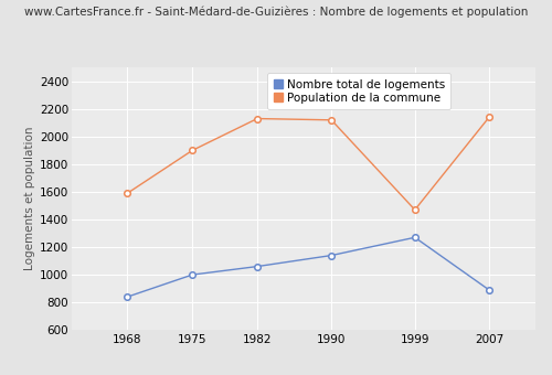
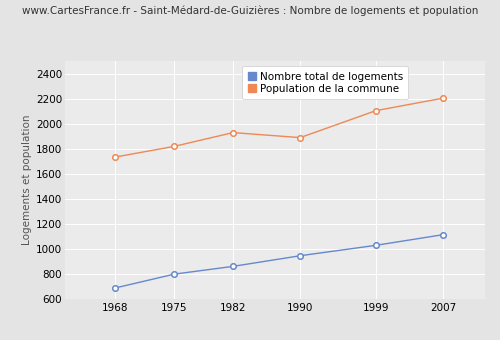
Nombre total de logements/1968: 840 -> 690
Population de la commune/1968: 1590 -> 1740
Nombre total de logements/1975: 1000 -> 800
Population de la commune/1975: 1900 -> 1820
Nombre total de logements/1982: 1060 -> 860
Population de la commune/1982: 2130 -> 1930
Nombre total de logements/1990: 1140 -> 950
Population de la commune/1990: 2120 -> 1890
Nombre total de logements/1999: 1270 -> 1030
Population de la commune/1999: 1470 -> 2100
Nombre total de logements/2007: 890 -> 1120
Population de la commune/2007: 2140 -> 2200
